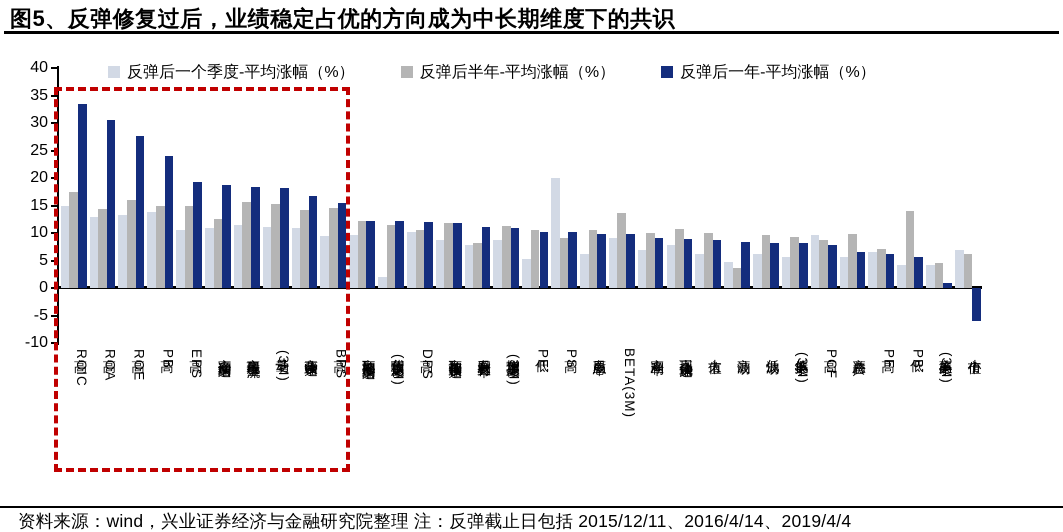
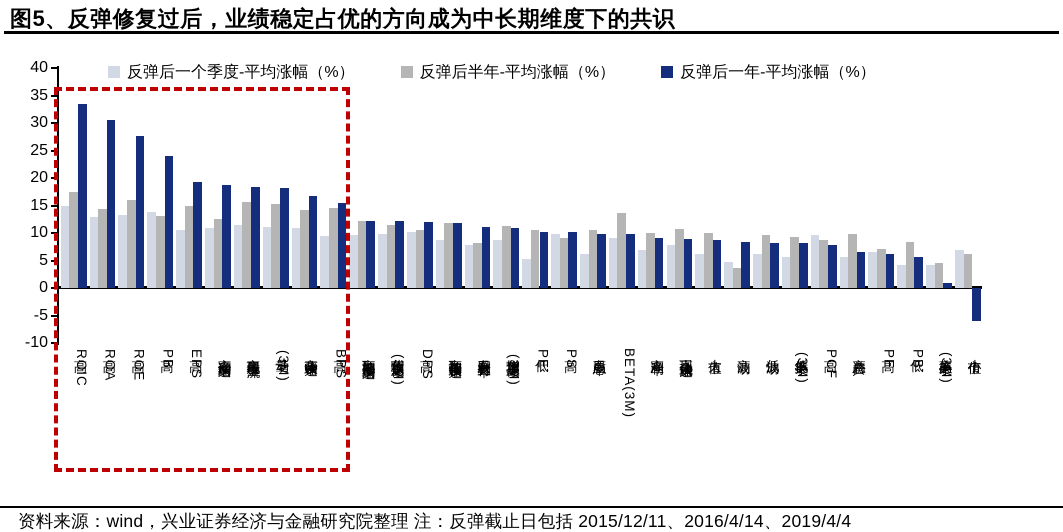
反弹后半年-平均涨幅（%）/高PB: 15 -> 13
反弹后一个季度-平均涨幅（%）/营收预期上修(3M): 2 -> 10
反弹后一个季度-平均涨幅（%）/高PS: 20 -> 10
反弹后半年-平均涨幅（%）/低PB: 14 -> 8
